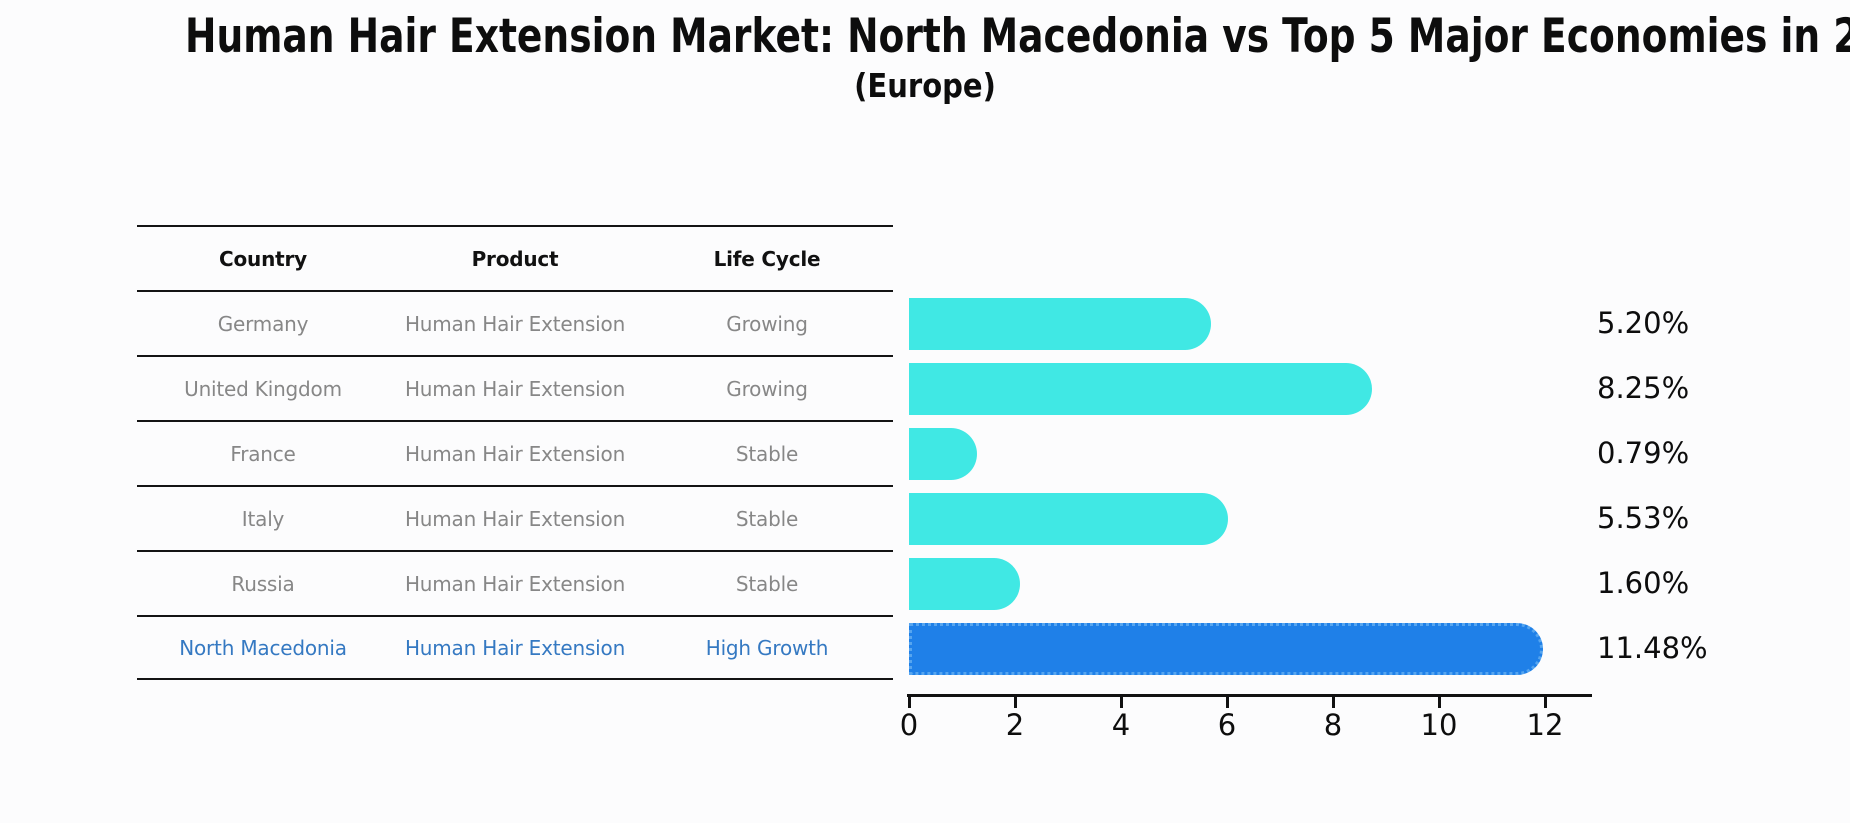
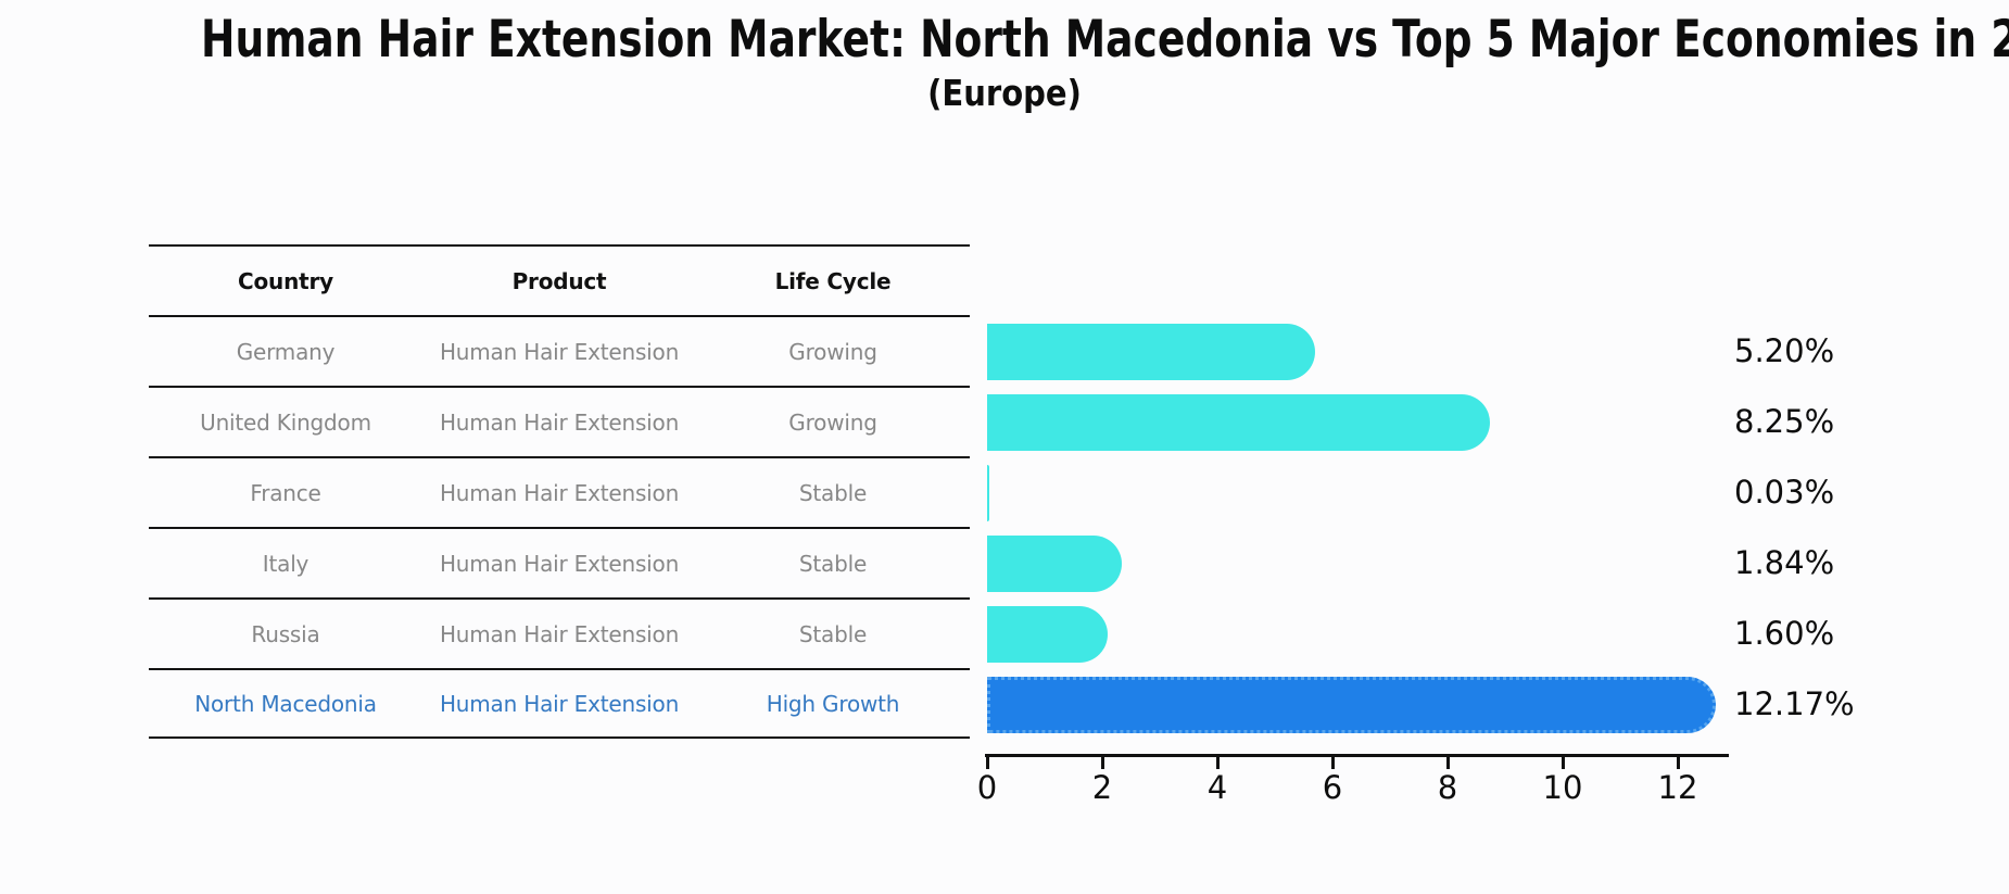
France: 0.79% -> 0.03%
Italy: 5.53% -> 1.84%
North Macedonia: 11.48% -> 12.17%
